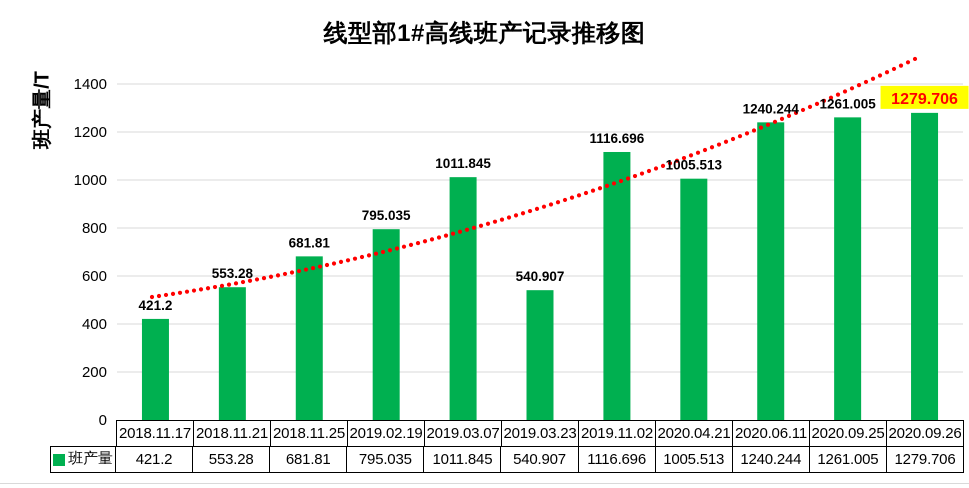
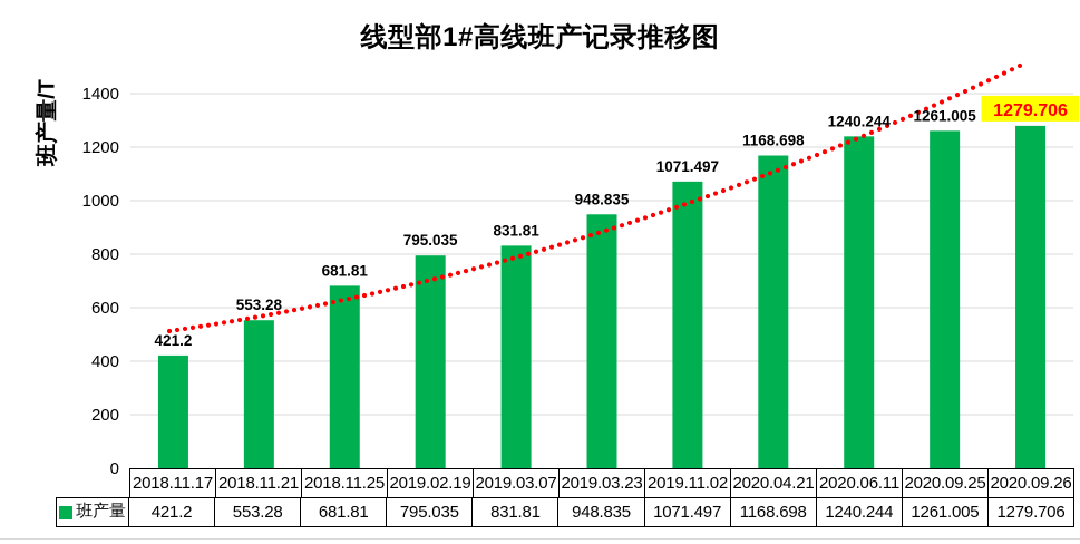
2019.03.07: 1011.845 -> 831.81
2019.03.23: 540.907 -> 948.835
2019.11.02: 1116.696 -> 1071.497
2020.04.21: 1005.513 -> 1168.698
